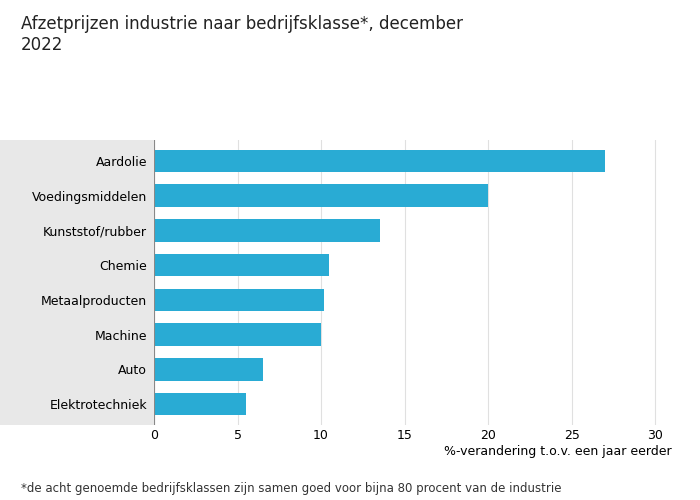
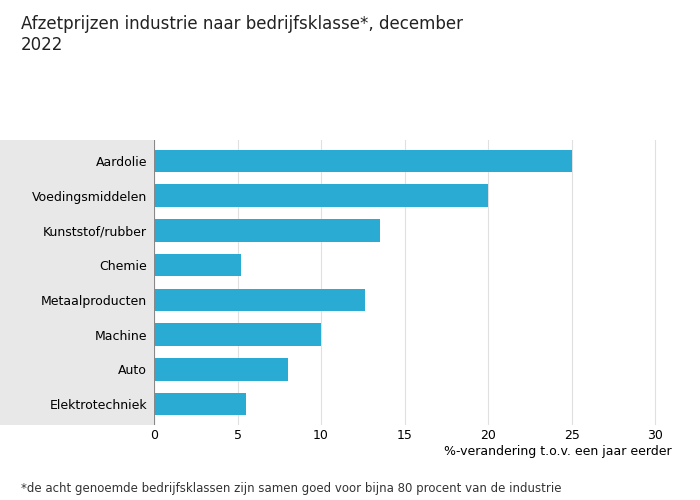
Aardolie: 27.0 -> 25.0
Chemie: 10.5 -> 5.2
Metaalproducten: 10.2 -> 12.6
Auto: 6.5 -> 8.0
